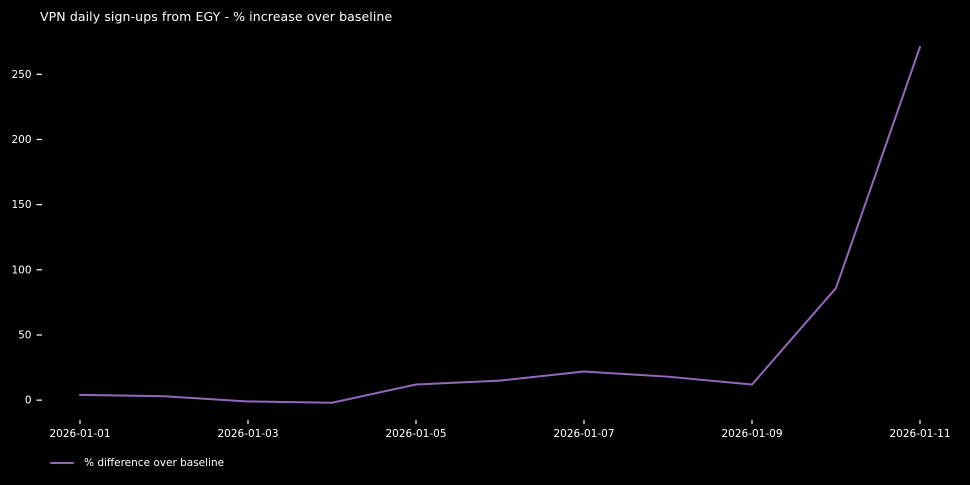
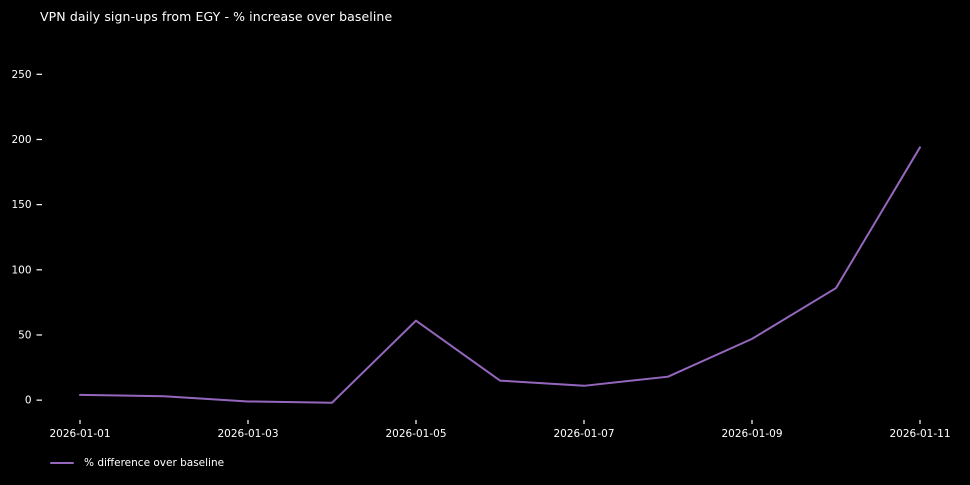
2026-01-05: 12 -> 61
2026-01-07: 22 -> 11
2026-01-09: 12 -> 47
2026-01-11: 271 -> 194
